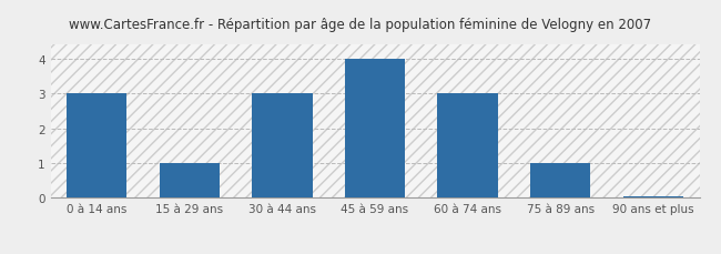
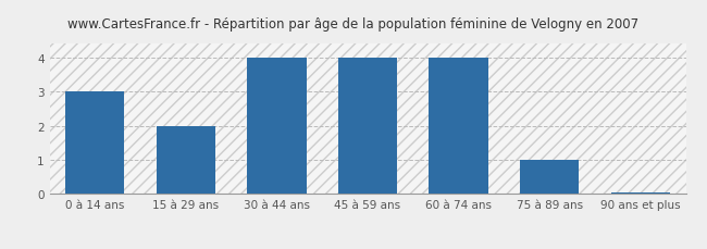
15 à 29 ans: 1.00 -> 2.00
30 à 44 ans: 3.00 -> 4.00
60 à 74 ans: 3.00 -> 4.00
